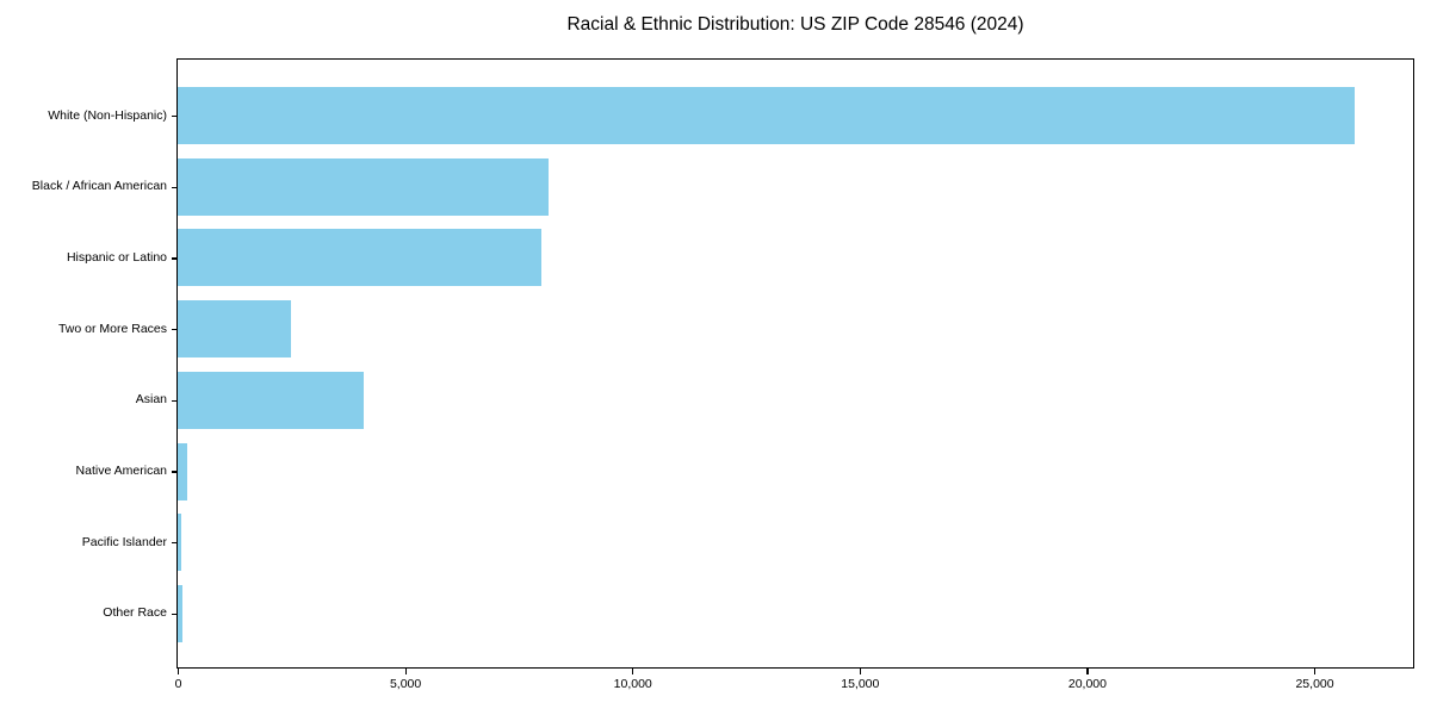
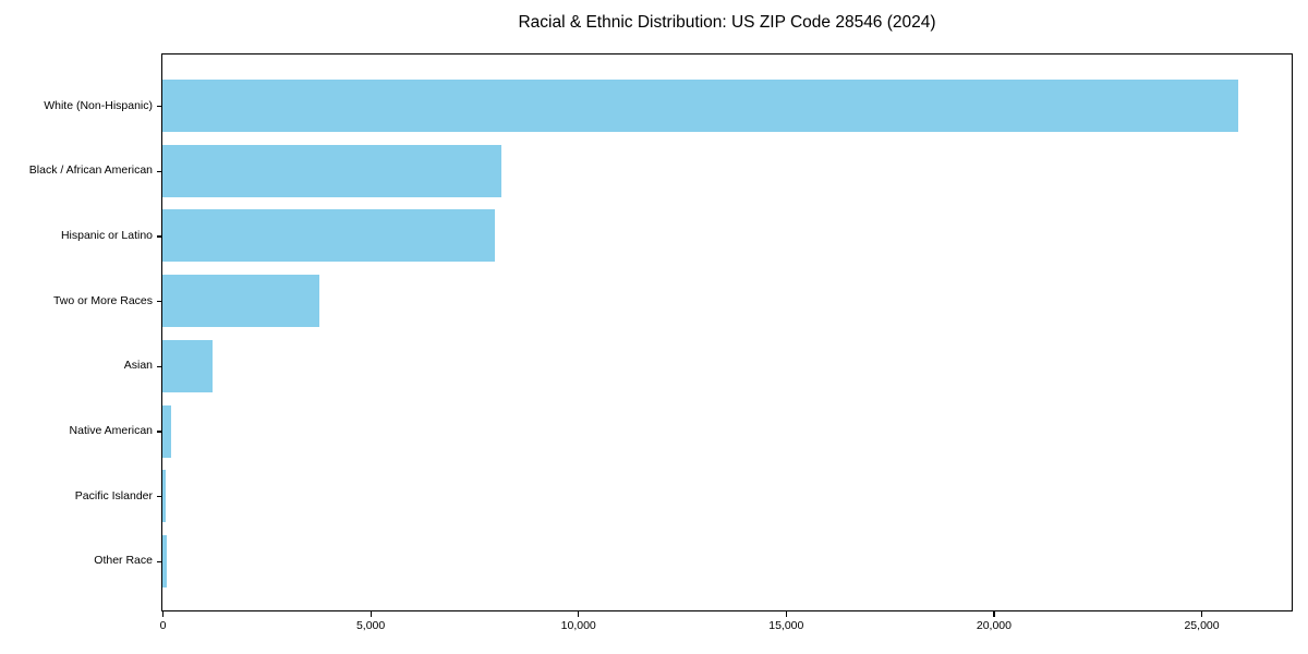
Two or More Races: 2500 -> 3800
Asian: 4100 -> 1200
